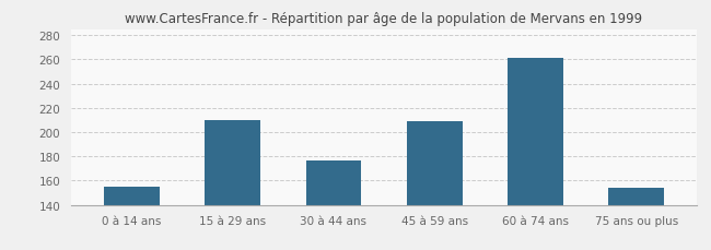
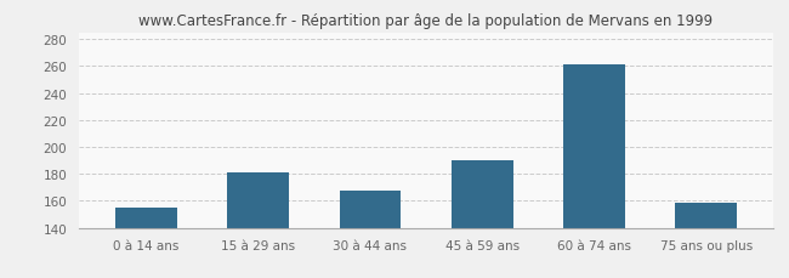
15 à 29 ans: 210 -> 181
30 à 44 ans: 177 -> 168
45 à 59 ans: 209 -> 190
75 ans ou plus: 154 -> 159
